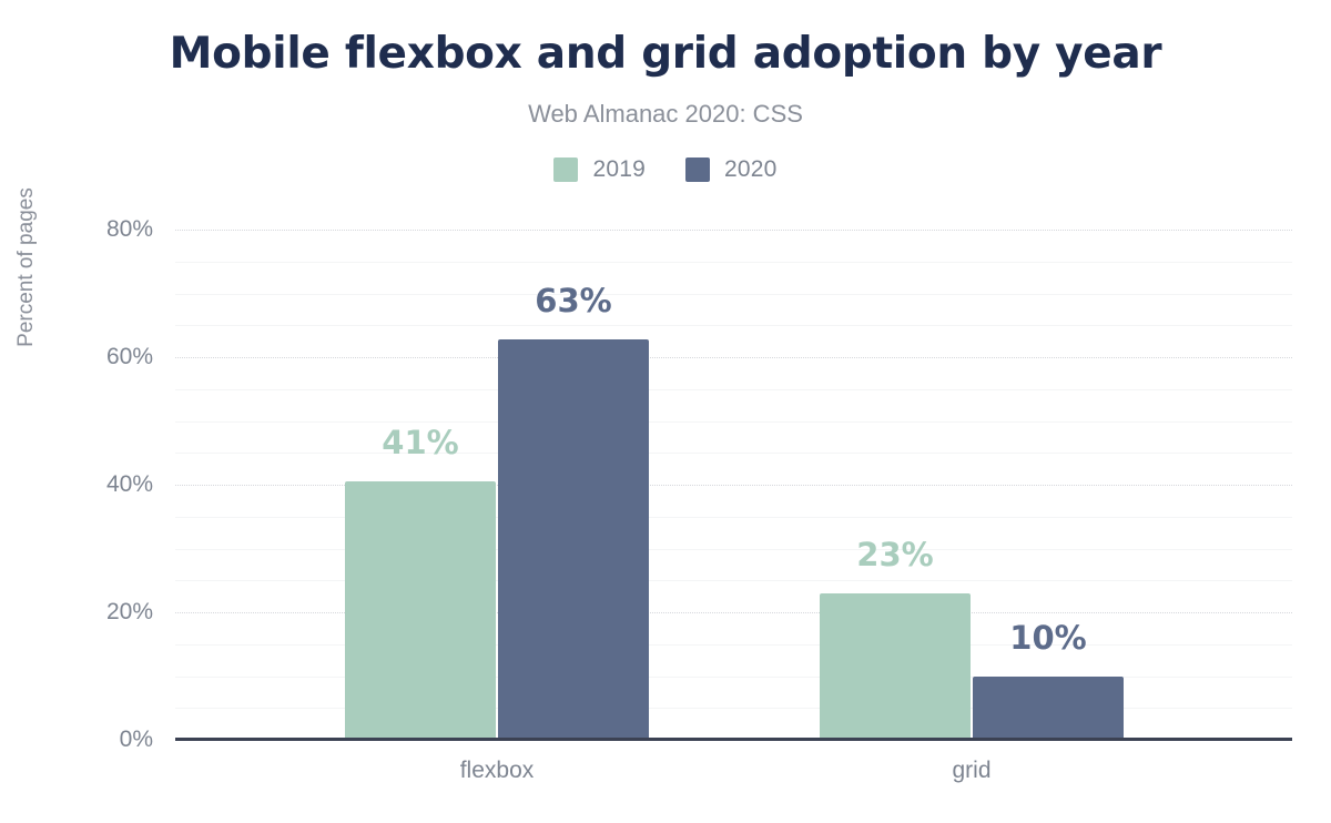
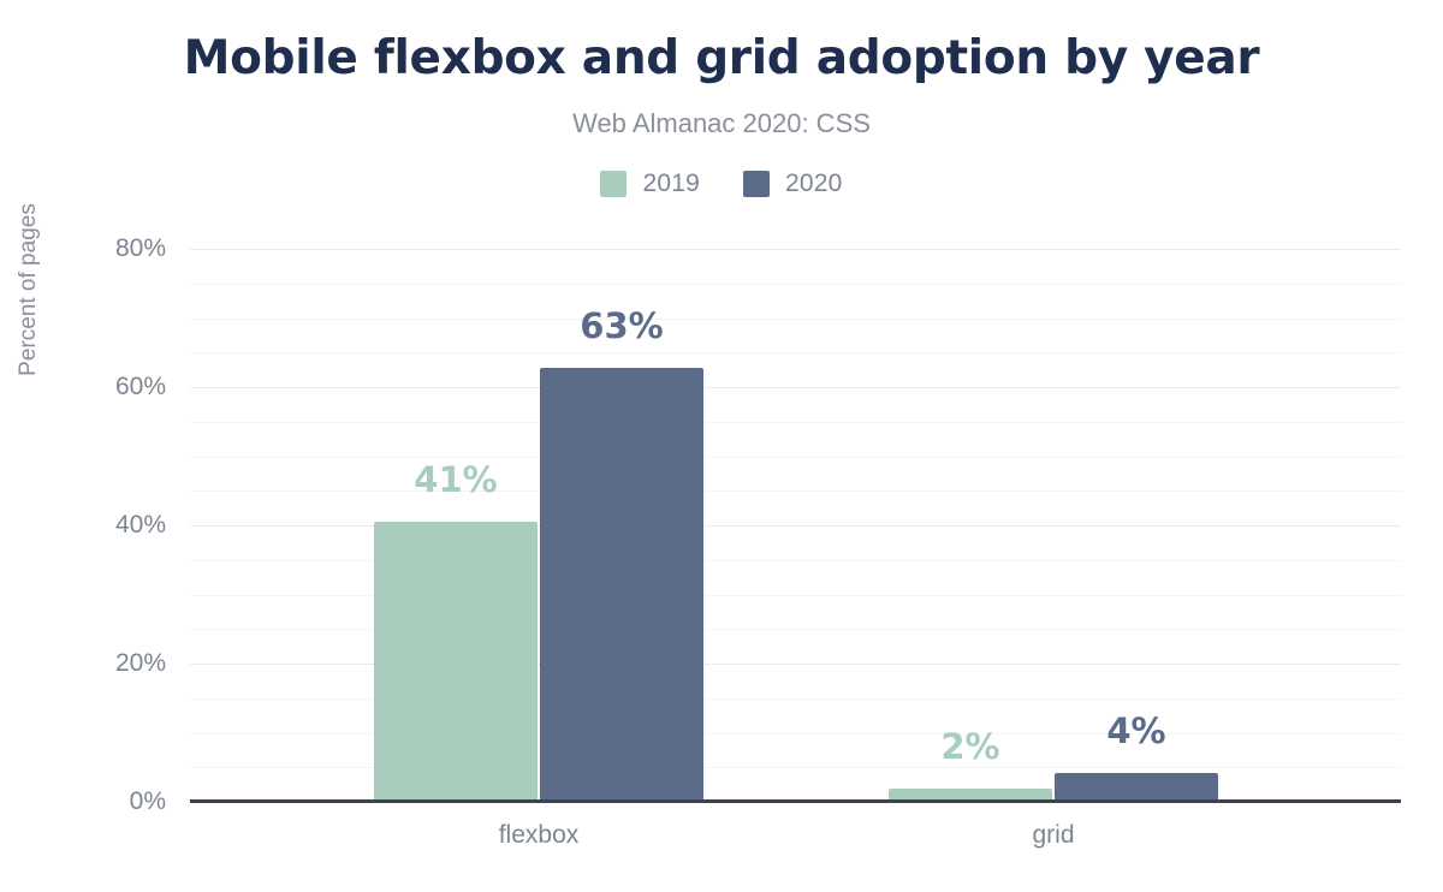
2019/grid: 23% -> 2%
2020/grid: 10% -> 4%
